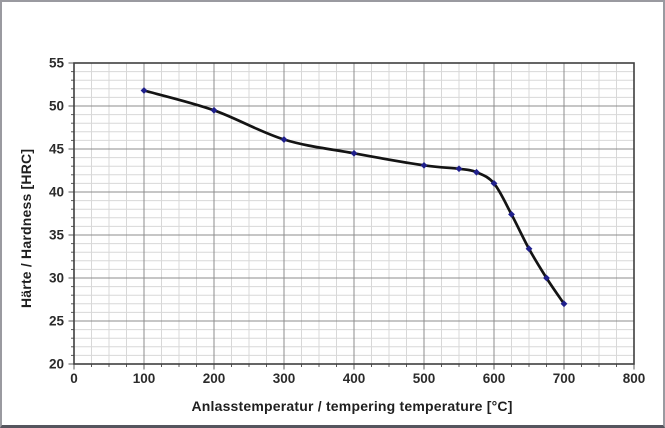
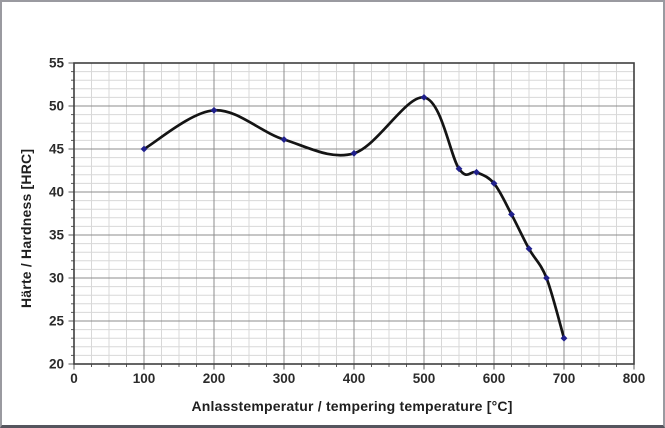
100: 52 -> 45
500: 43 -> 51
700: 27 -> 23
